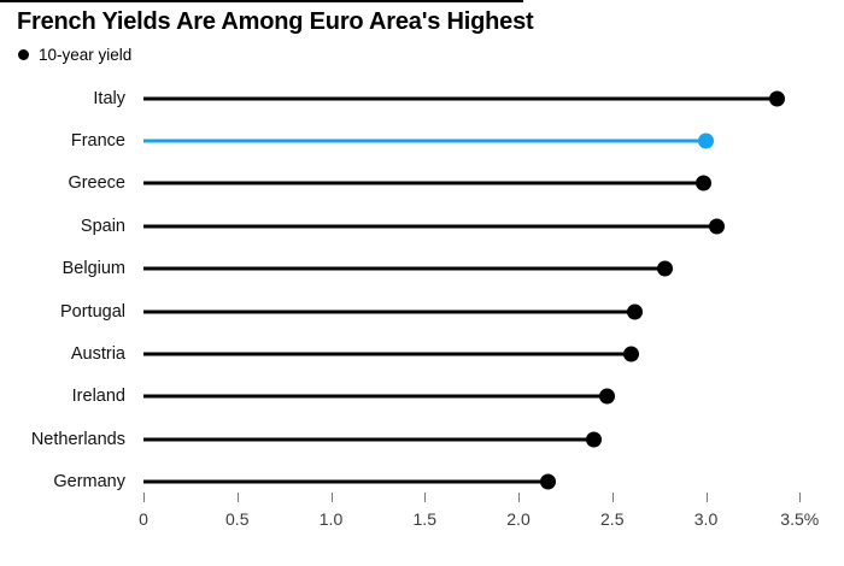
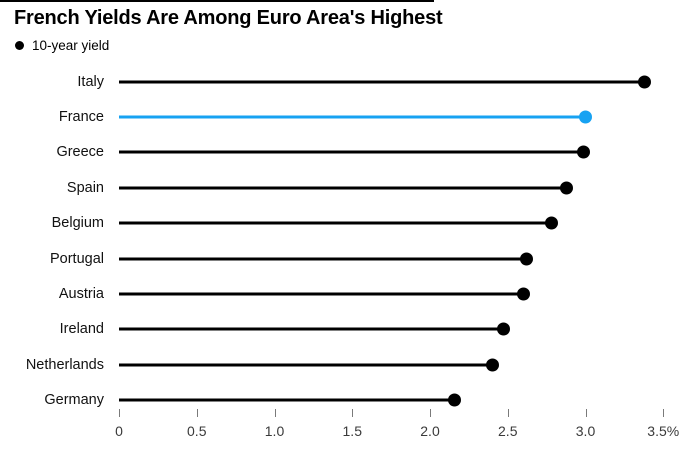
Spain: 3.06% -> 2.88%
